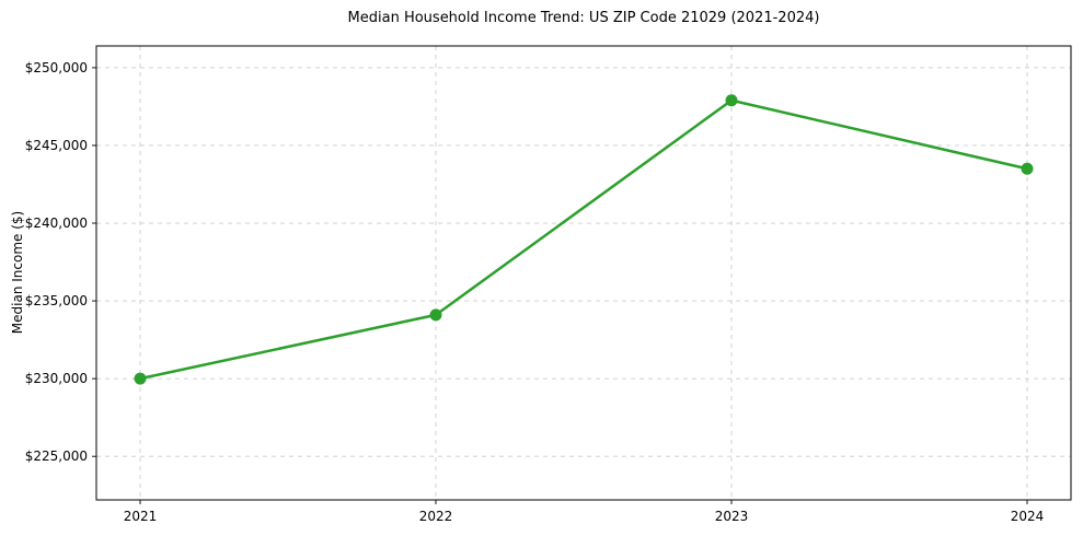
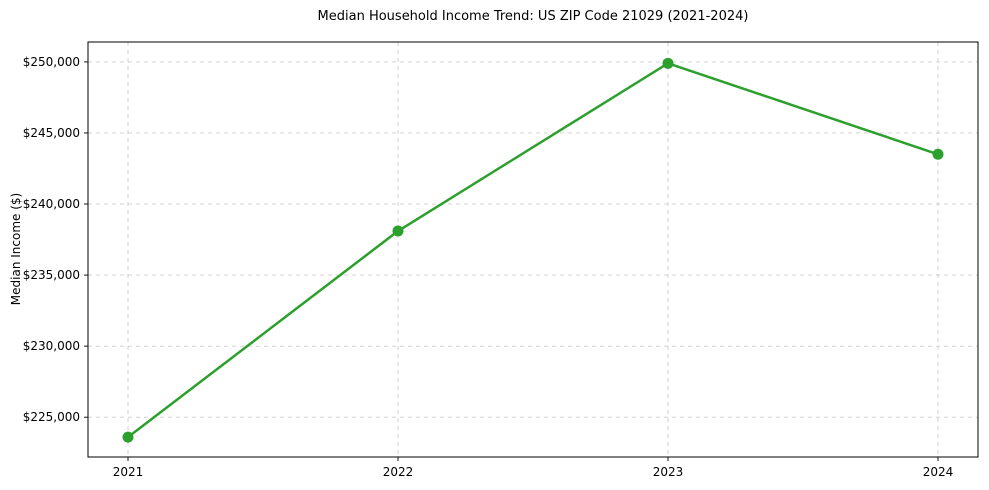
2021: $230000 -> $223600
2022: $234100 -> $238100
2023: $247900 -> $249900
